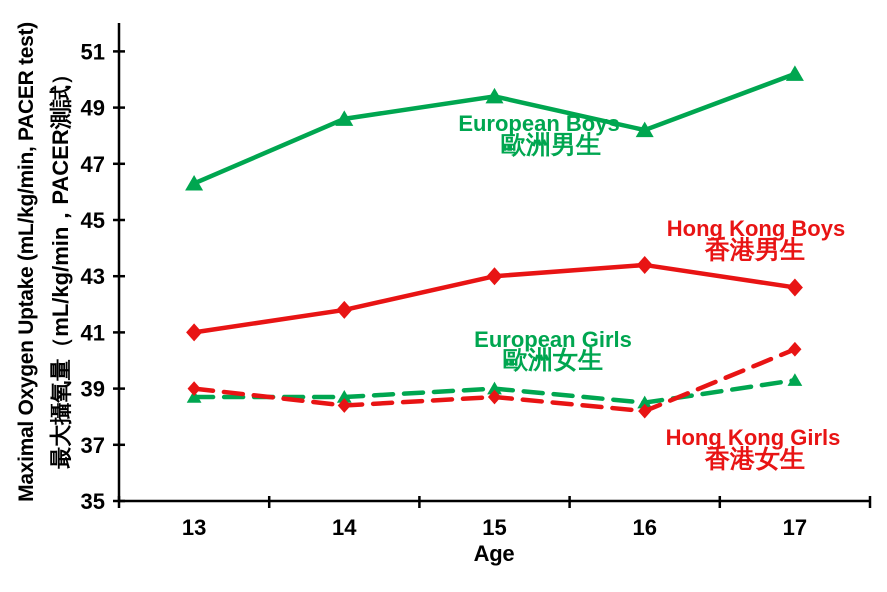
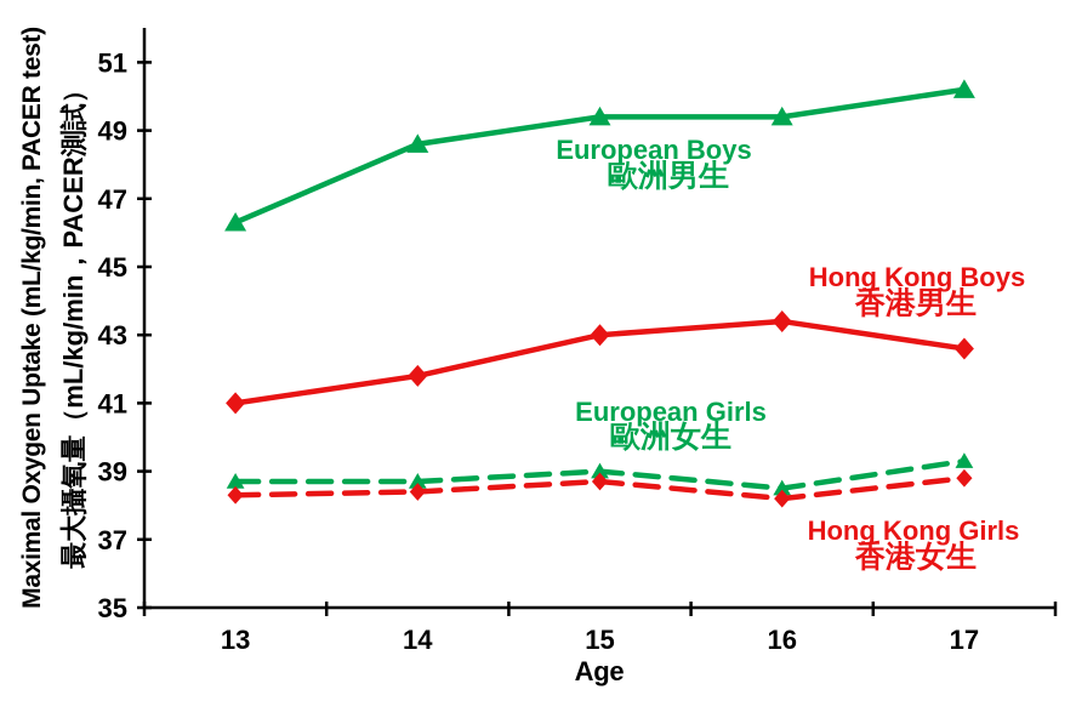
Hong Kong Girls/13: 39.0 -> 38.3
European Boys/16: 48.2 -> 49.4
Hong Kong Girls/17: 40.4 -> 38.8
